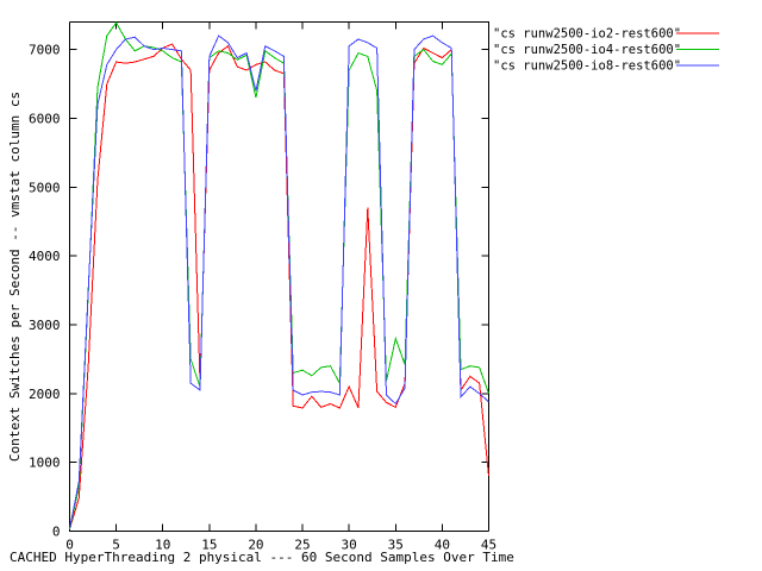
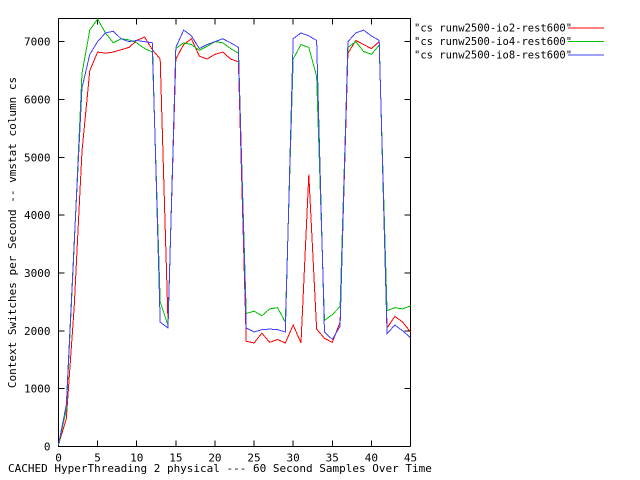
"cs runw2500-io4-rest600"/20: 6300 -> 7000
"cs runw2500-io8-rest600"/20: 6400 -> 7000
"cs runw2500-io4-rest600"/35: 2800 -> 2300
"cs runw2500-io2-rest600"/45: 800 -> 2000
"cs runw2500-io4-rest600"/45: 2000 -> 2400
